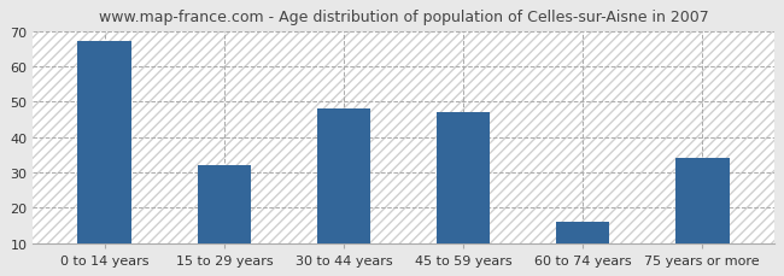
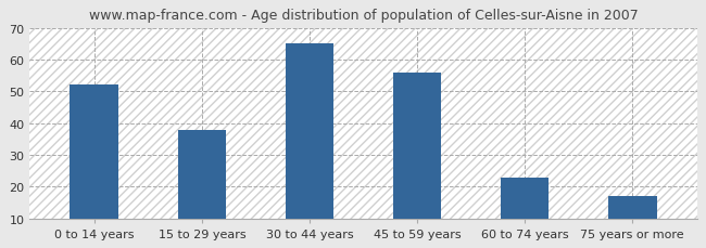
0 to 14 years: 67 -> 52
15 to 29 years: 32 -> 38
30 to 44 years: 48 -> 65
45 to 59 years: 47 -> 56
60 to 74 years: 16 -> 23
75 years or more: 34 -> 17
